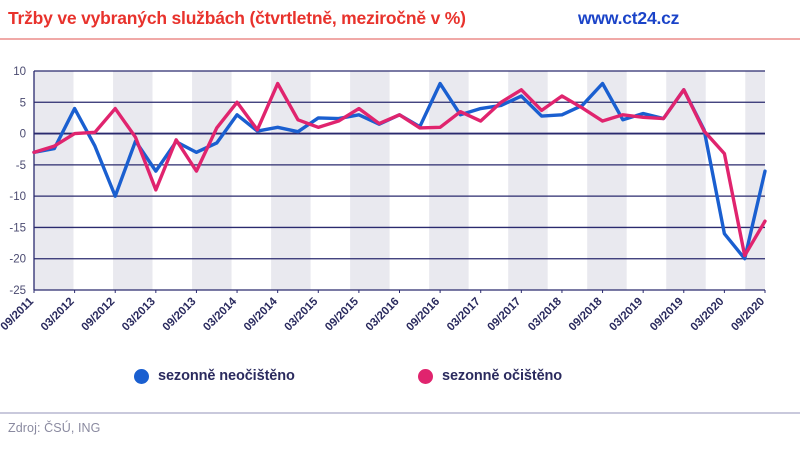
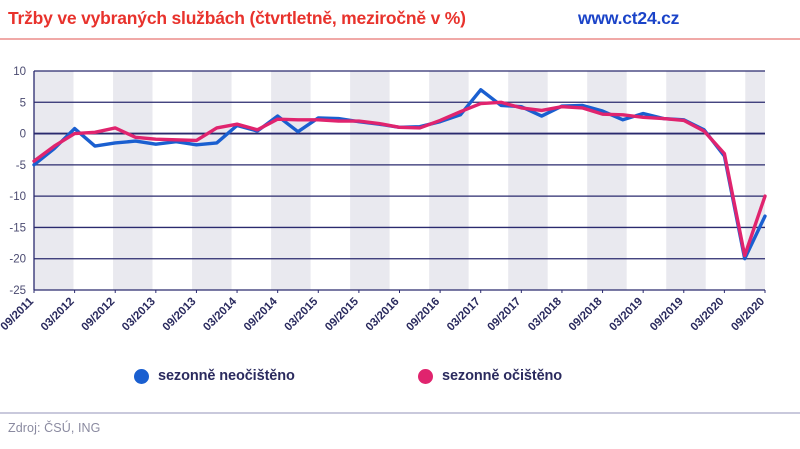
sezonně neočištěno/09/2011: -3 -> -5
sezonně očištěno/09/2011: -3 -> -4
sezonně neočištěno/03/2012: 4 -> 1
sezonně neočištěno/09/2012: -10 -> -2
sezonně očištěno/09/2012: 4 -> 1
sezonně neočištěno/03/2013: -6 -> -2
sezonně očištěno/03/2013: -9 -> -1
sezonně neočištěno/09/2013: -3 -> -2
sezonně očištěno/09/2013: -6 -> -1
sezonně neočištěno/03/2014: 3 -> 1
sezonně očištěno/03/2014: 5 -> 2
sezonně neočištěno/09/2014: 1 -> 3
sezonně očištěno/09/2014: 8 -> 2
sezonně očištěno/03/2015: 1 -> 2
sezonně neočištěno/09/2015: 3 -> 2
sezonně očištěno/09/2015: 4 -> 2
sezonně neočištěno/03/2016: 3 -> 1
sezonně očištěno/03/2016: 3 -> 1
sezonně neočištěno/09/2016: 8 -> 2
sezonně očištěno/09/2016: 1 -> 2
sezonně neočištěno/03/2017: 4 -> 7
sezonně očištěno/03/2017: 2 -> 5
sezonně neočištěno/09/2017: 6 -> 4
sezonně očištěno/09/2017: 7 -> 4
sezonně neočištěno/03/2018: 3 -> 4
sezonně očištěno/03/2018: 6 -> 4
sezonně neočištěno/09/2018: 8 -> 4
sezonně očištěno/09/2018: 2 -> 3
sezonně neočištěno/09/2019: 7 -> 2
sezonně očištěno/09/2019: 7 -> 2
sezonně neočištěno/03/2020: -16 -> -4
sezonně neočištěno/09/2020: -6 -> -13
sezonně očištěno/09/2020: -14 -> -10
